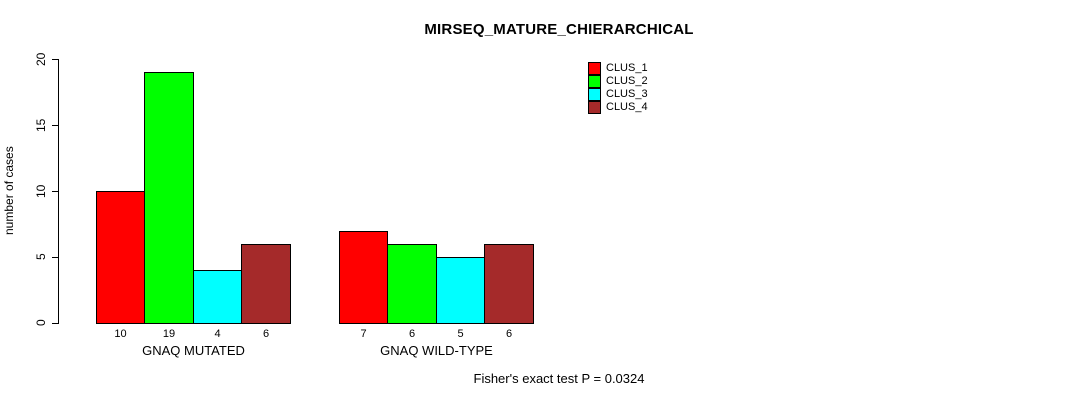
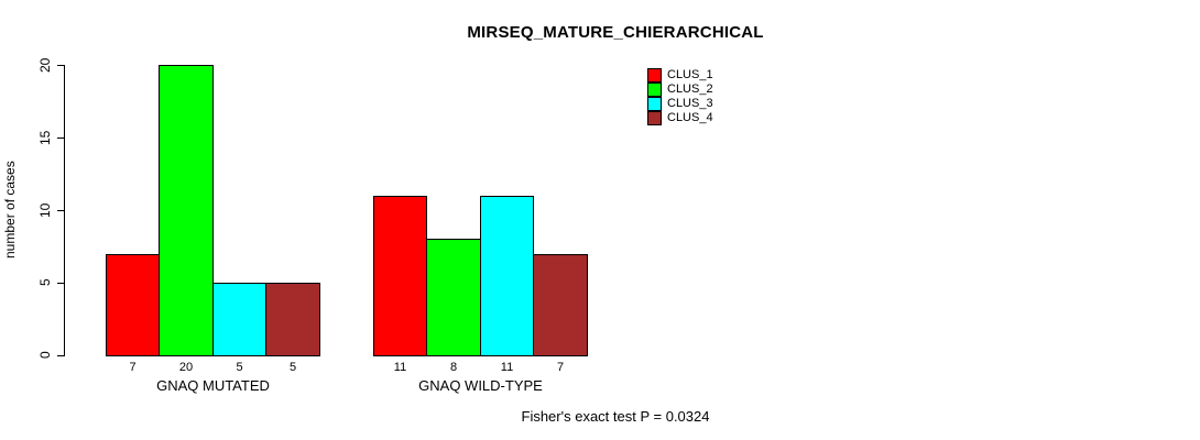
CLUS_1/GNAQ MUTATED: 10 -> 7
CLUS_2/GNAQ MUTATED: 19 -> 20
CLUS_3/GNAQ MUTATED: 4 -> 5
CLUS_4/GNAQ MUTATED: 6 -> 5
CLUS_1/GNAQ WILD-TYPE: 7 -> 11
CLUS_2/GNAQ WILD-TYPE: 6 -> 8
CLUS_3/GNAQ WILD-TYPE: 5 -> 11
CLUS_4/GNAQ WILD-TYPE: 6 -> 7
